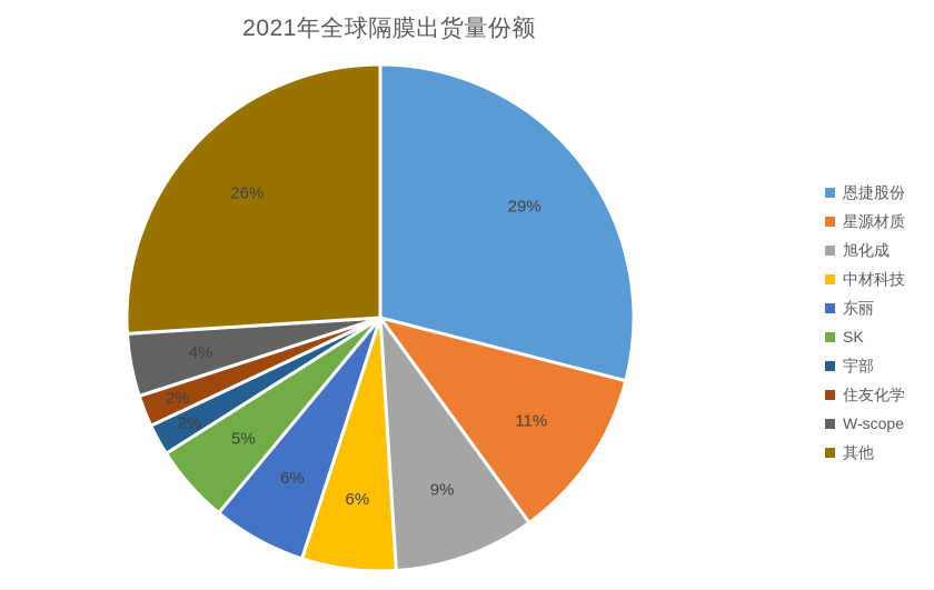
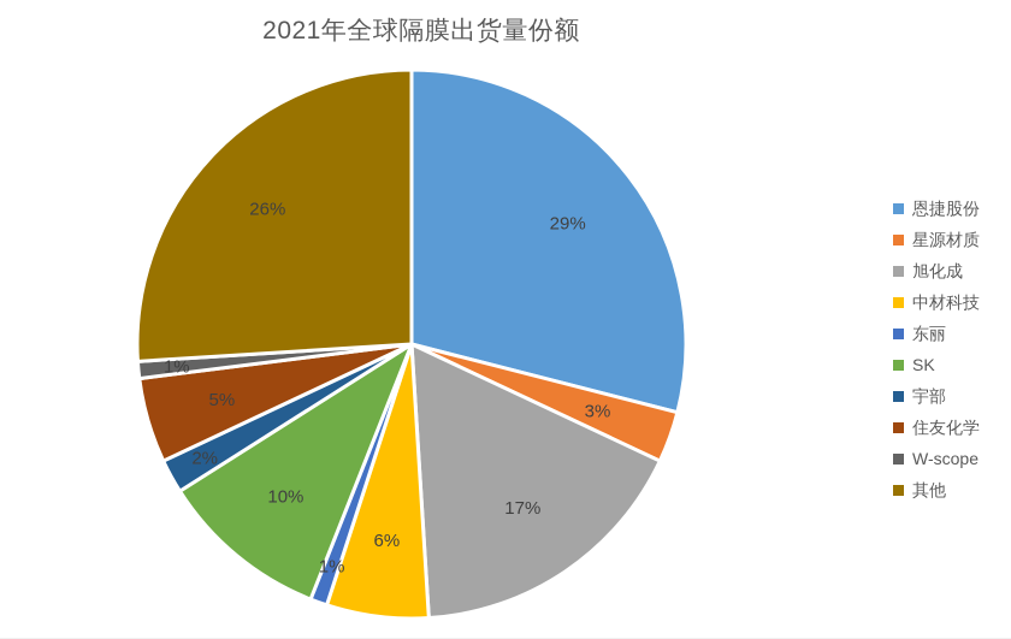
星源材质: 11% -> 3%
旭化成: 9% -> 17%
东丽: 6% -> 1%
SK: 5% -> 10%
住友化学: 2% -> 5%
W-scope: 4% -> 1%
